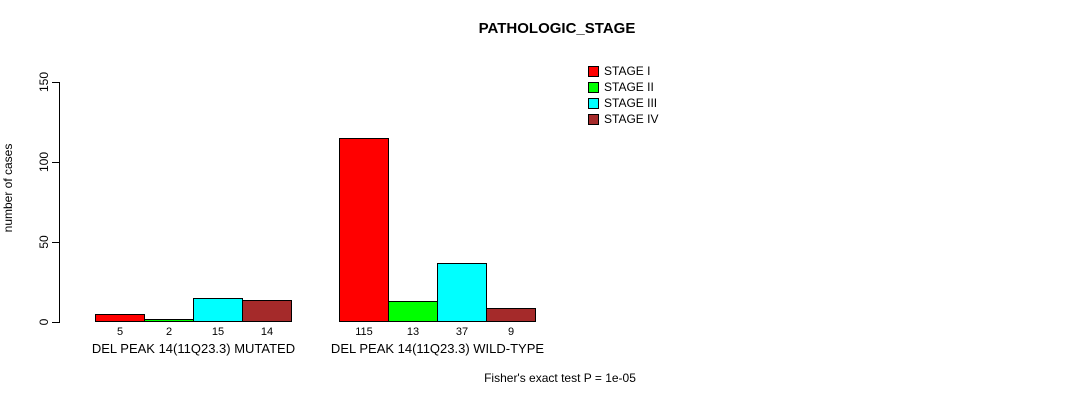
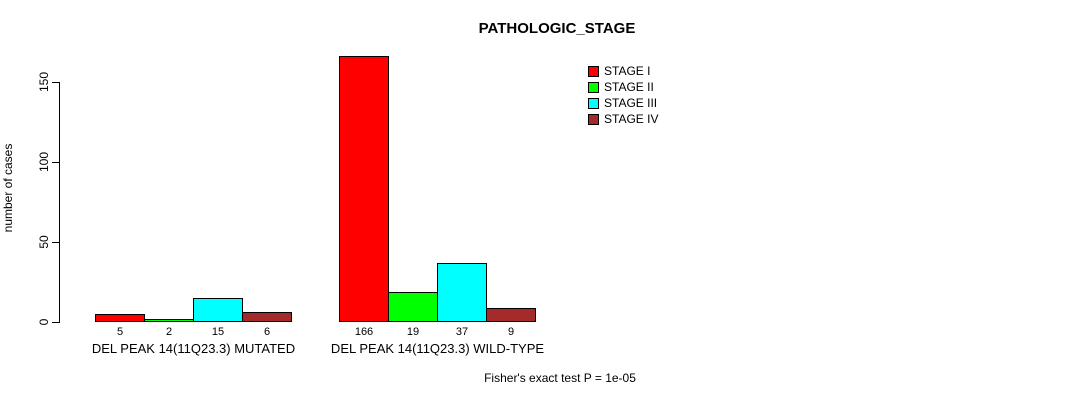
STAGE IV/DEL PEAK 14(11Q23.3) MUTATED: 14 -> 6
STAGE I/DEL PEAK 14(11Q23.3) WILD-TYPE: 115 -> 166
STAGE II/DEL PEAK 14(11Q23.3) WILD-TYPE: 13 -> 19
